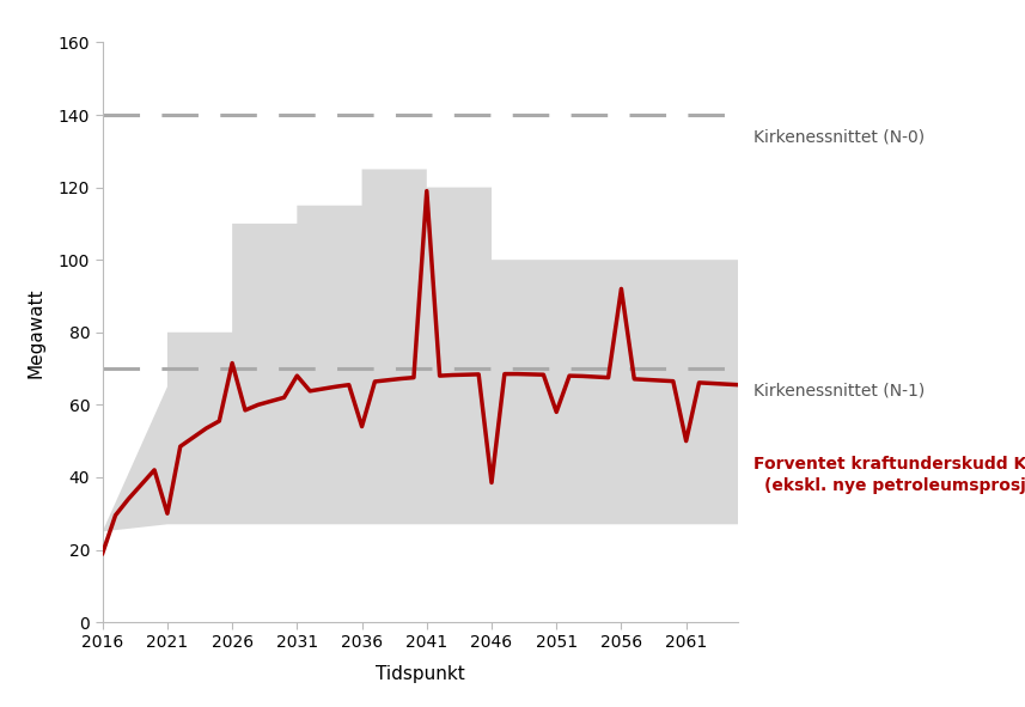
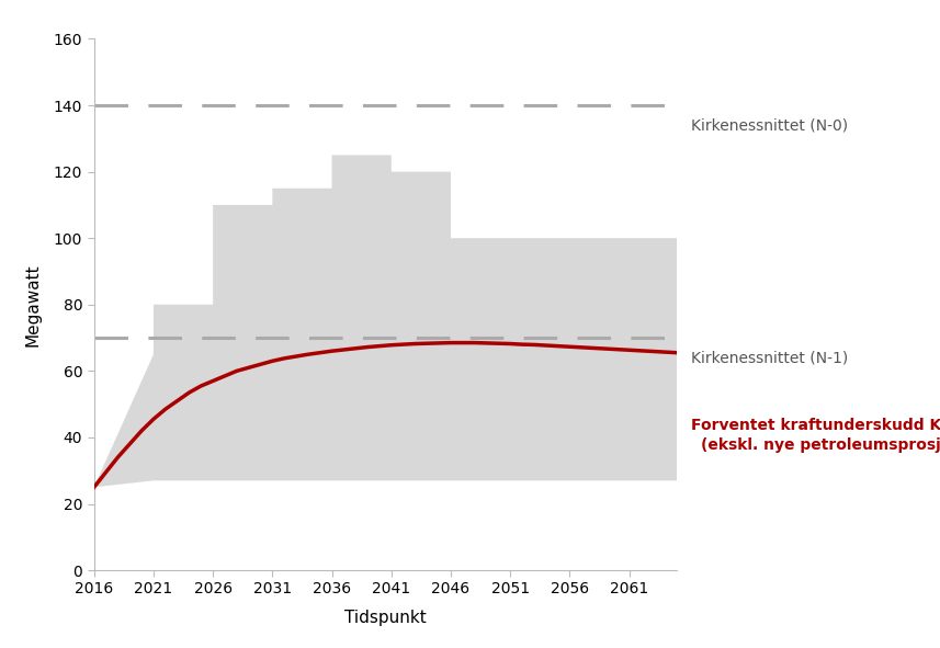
2016: 19.0 -> 25.0
2021: 30.0 -> 45.5
2026: 71.5 -> 57.0
2031: 68.0 -> 63.0
2036: 54.0 -> 66.0
2041: 119.0 -> 67.8
2046: 38.5 -> 68.5
2051: 58.0 -> 68.2
2056: 92.0 -> 67.3
2061: 50.0 -> 66.3
